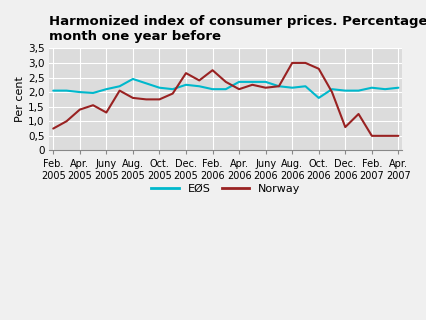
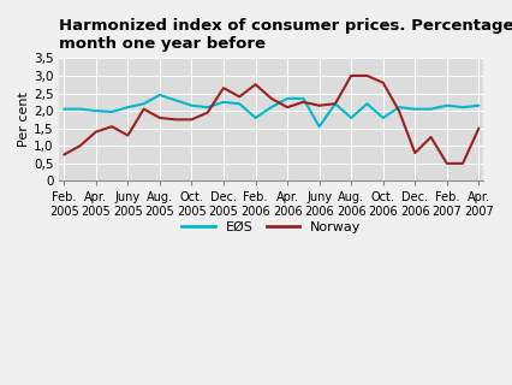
EØS/Feb. 2006: 2,10 -> 1,80
EØS/Juny 2006: 2,35 -> 1,55
EØS/Aug. 2006: 2,15 -> 1,80
Norway/Apr. 2007: 0,50 -> 1,50
